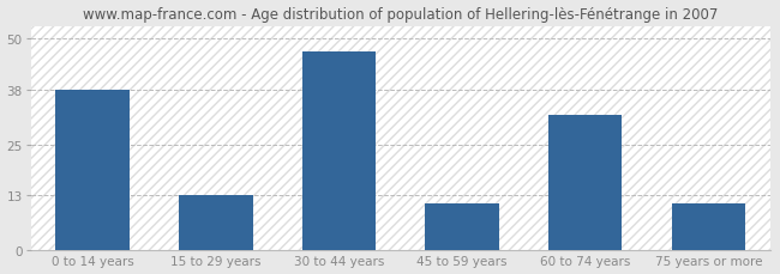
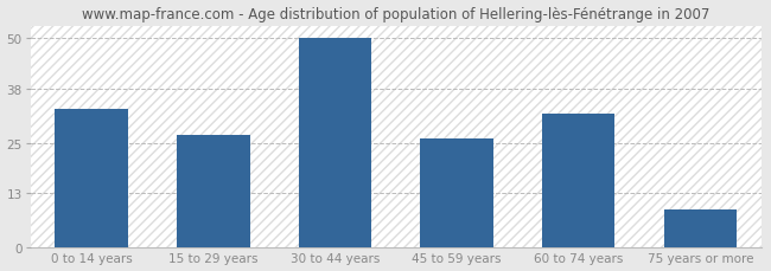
0 to 14 years: 38 -> 33
15 to 29 years: 13 -> 27
30 to 44 years: 47 -> 50
45 to 59 years: 11 -> 26
75 years or more: 11 -> 9
